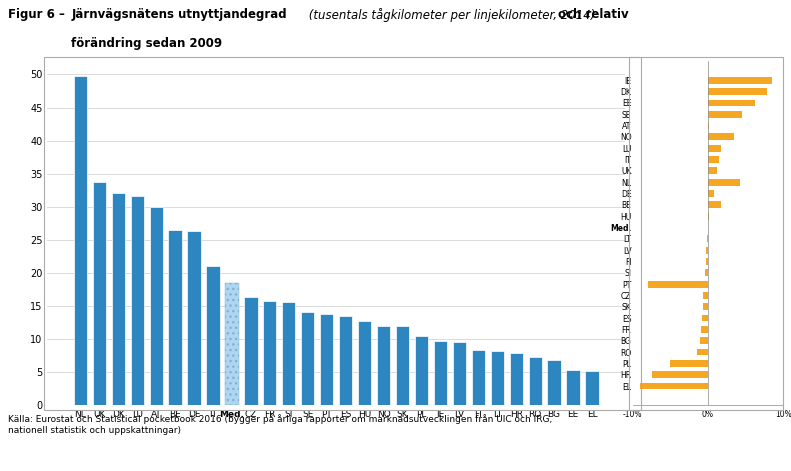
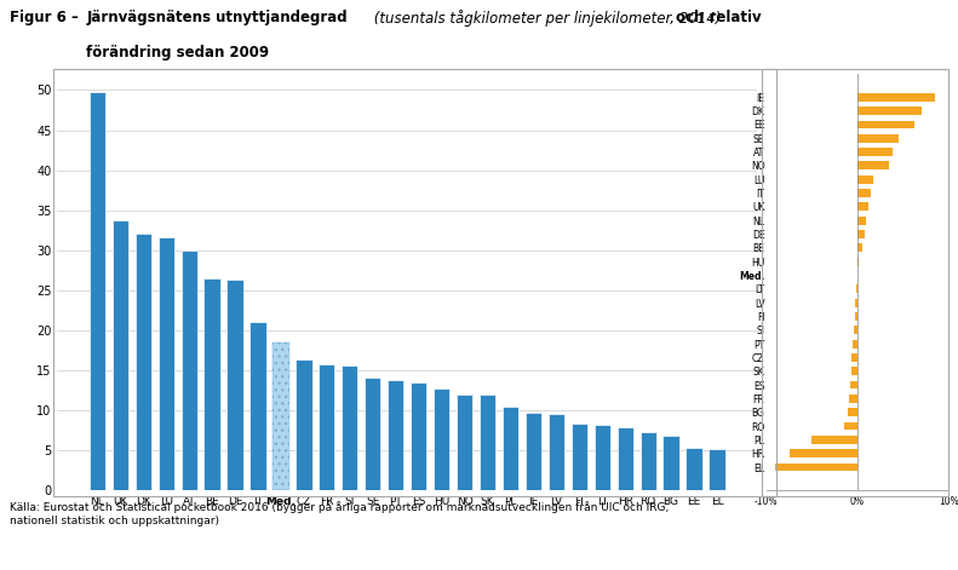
DK: 7.8% -> 7.0%
AT: 0.2% -> 3.8%
NL: 4.2% -> 1.0%
BE: 1.8% -> 0.5%
PT: -8.0% -> -0.5%
